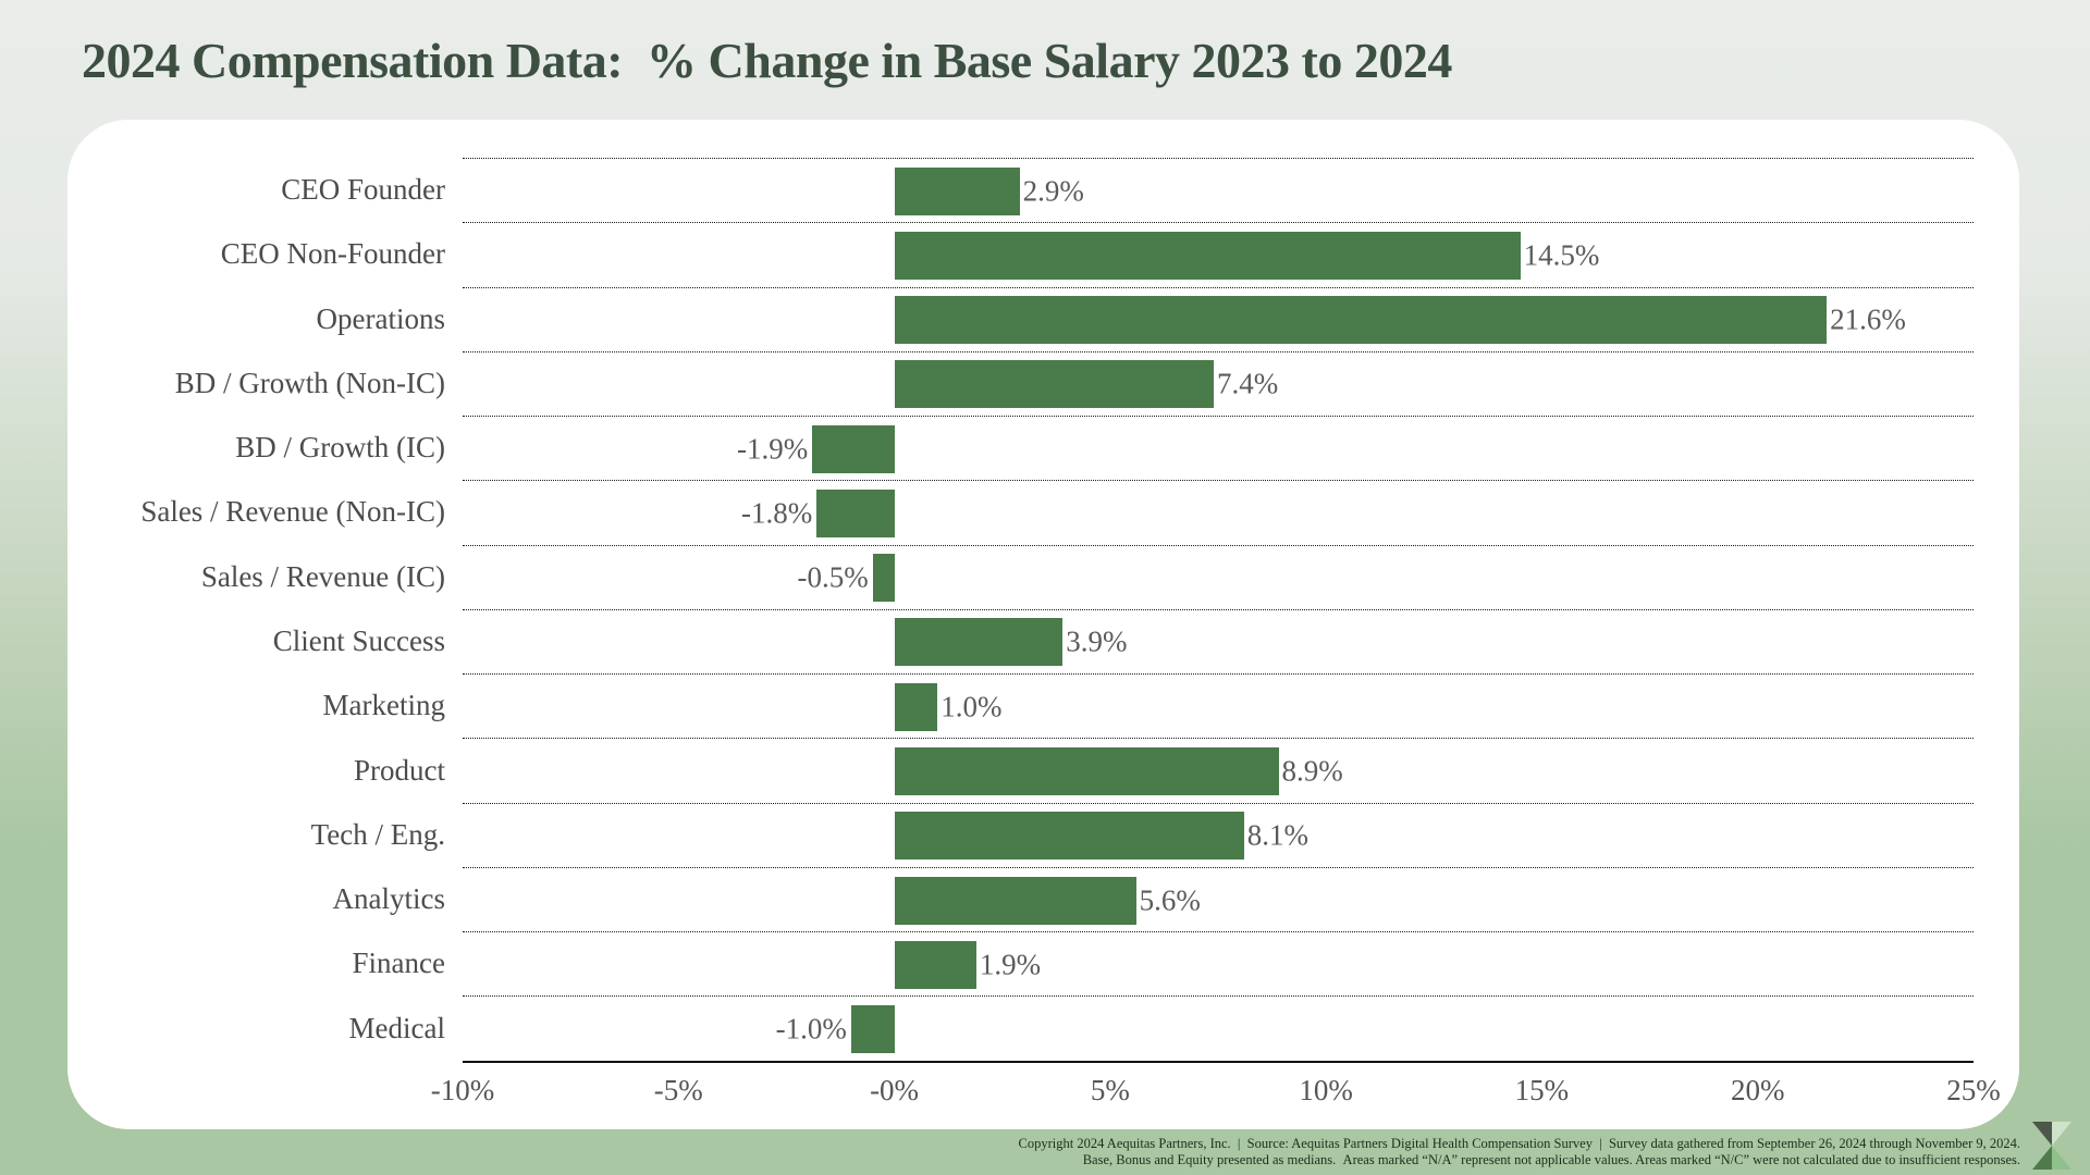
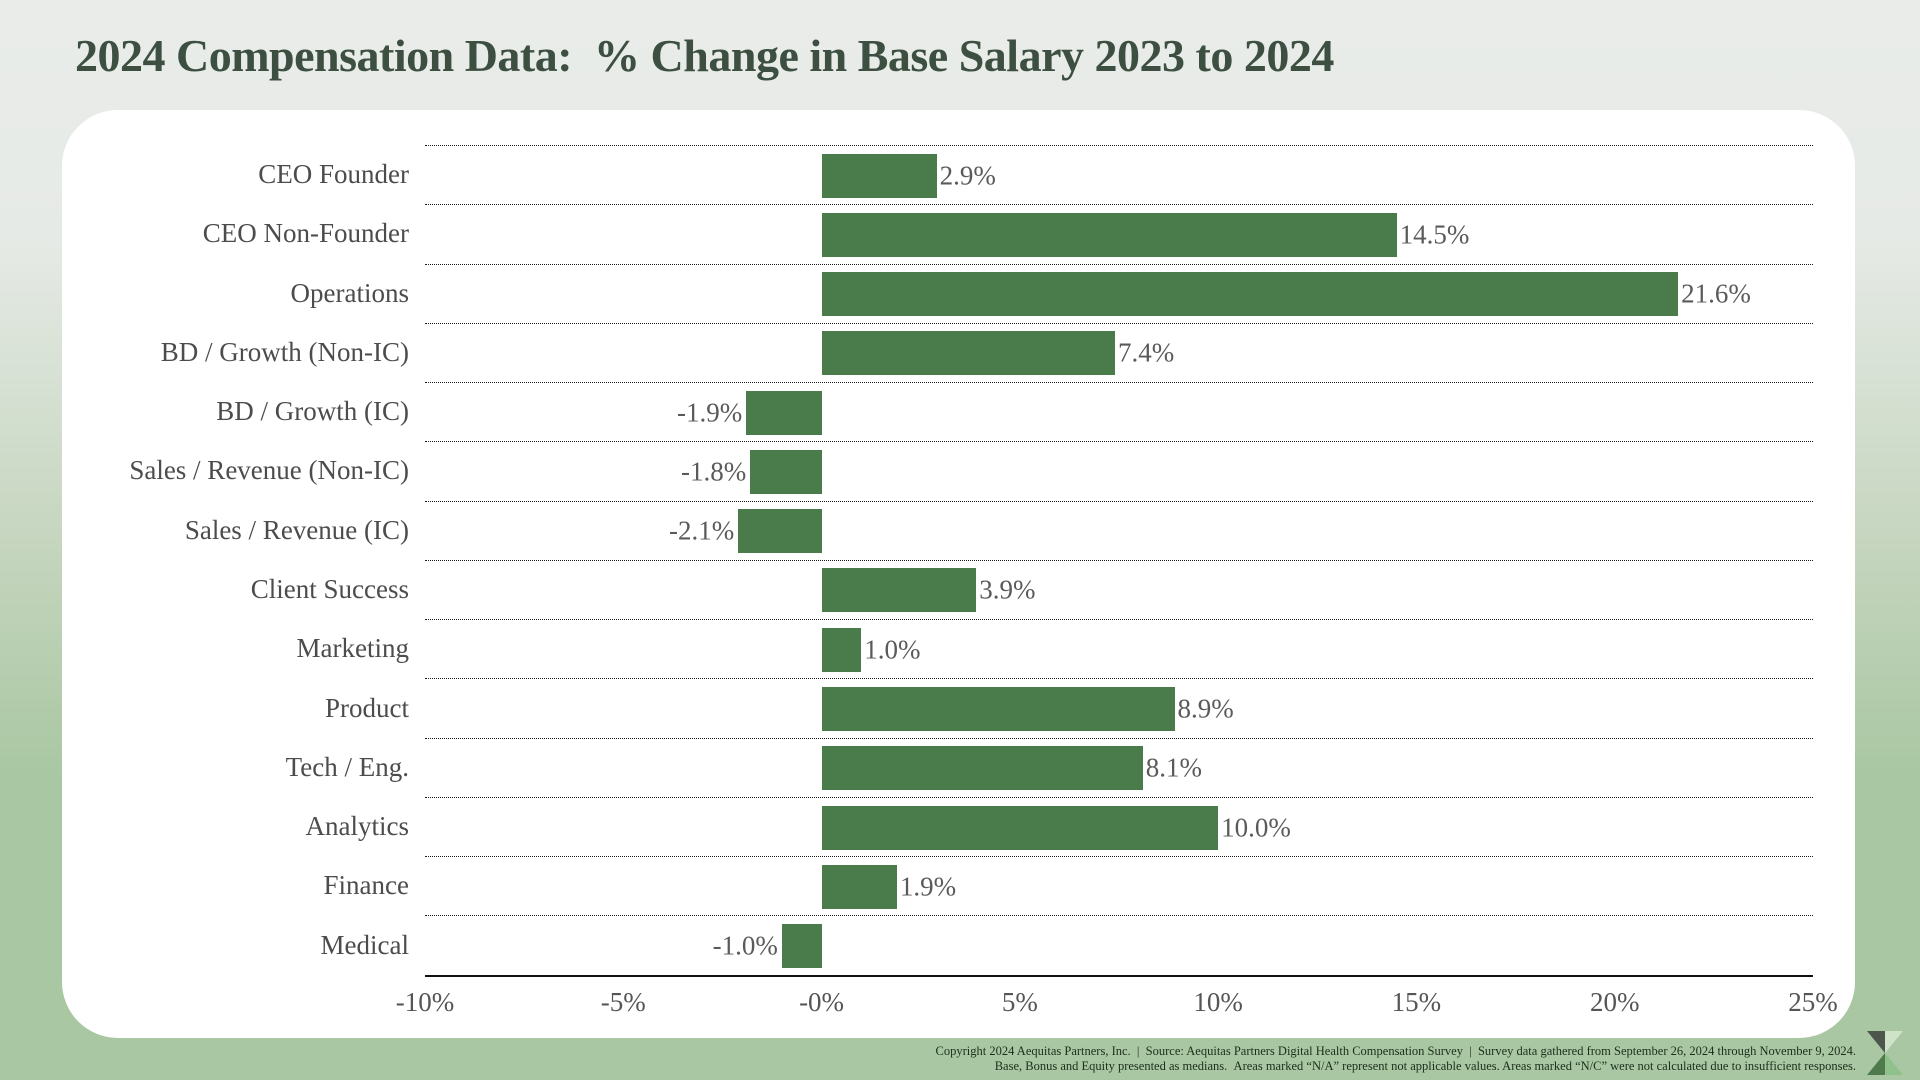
Sales / Revenue (IC): -0.5% -> -2.1%
Analytics: 5.6% -> 10.0%
